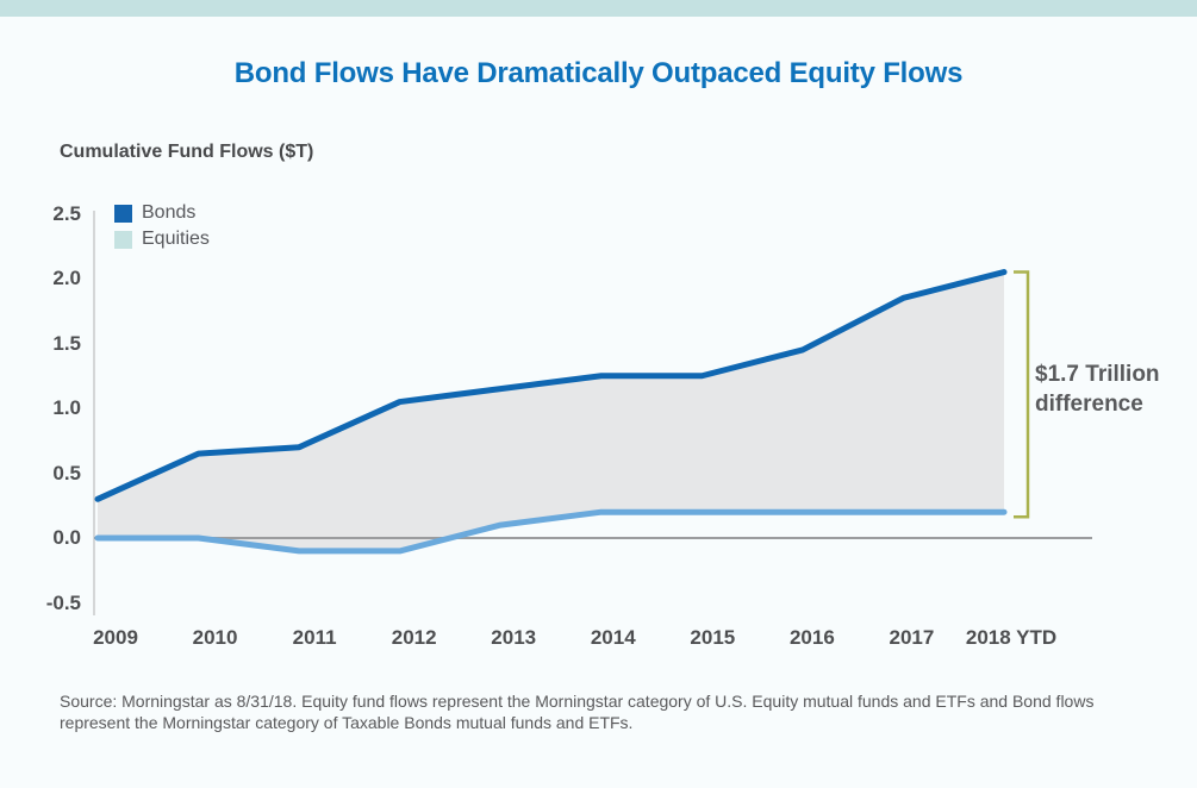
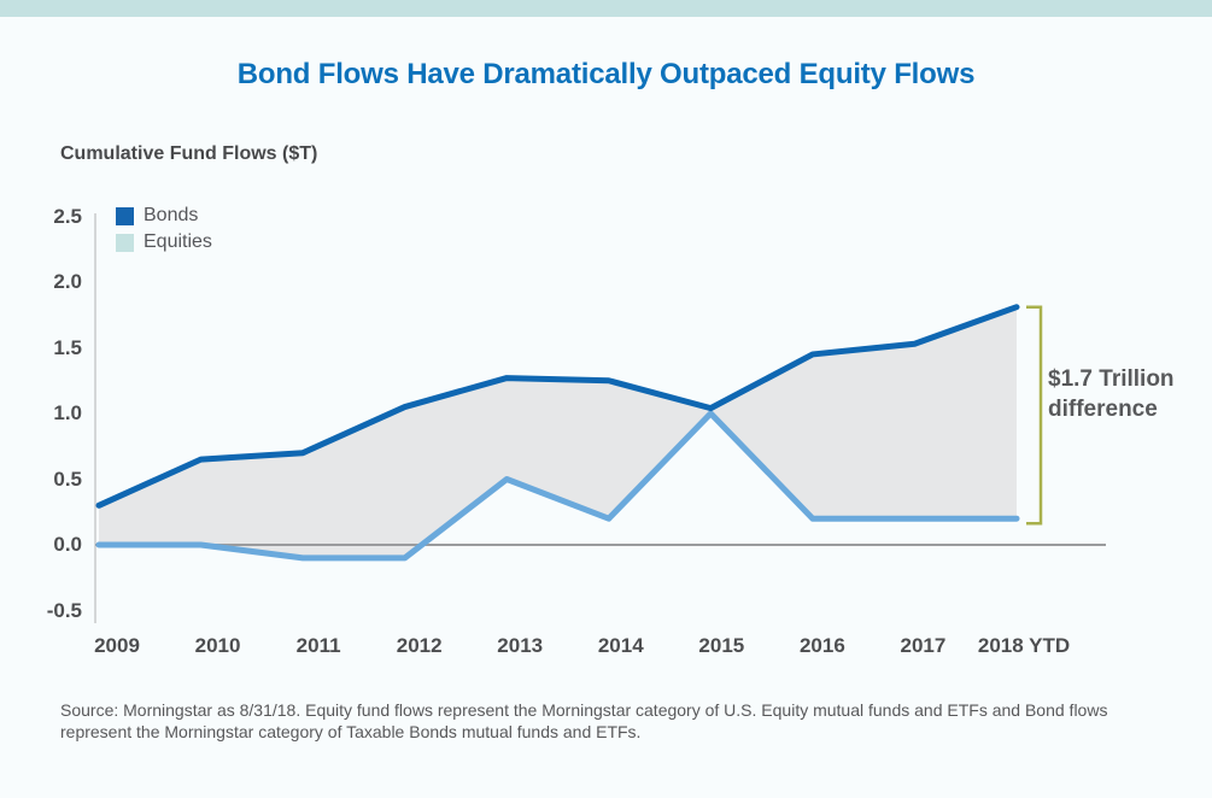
Bonds/2013: 1.15 -> 1.27
Equities/2013: 0.1 -> 0.5
Bonds/2015: 1.25 -> 1.04
Equities/2015: 0.2 -> 1.0
Bonds/2017: 1.85 -> 1.53
Bonds/2018 YTD: 2.05 -> 1.81
